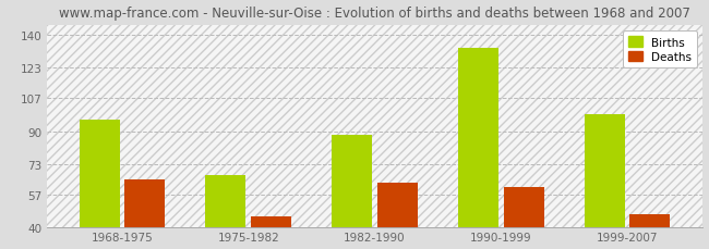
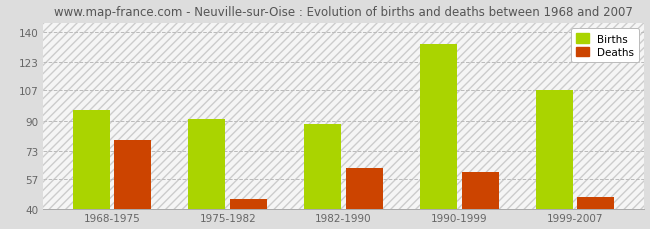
Deaths/1968-1975: 65 -> 79
Births/1975-1982: 67 -> 91
Births/1999-2007: 99 -> 107
